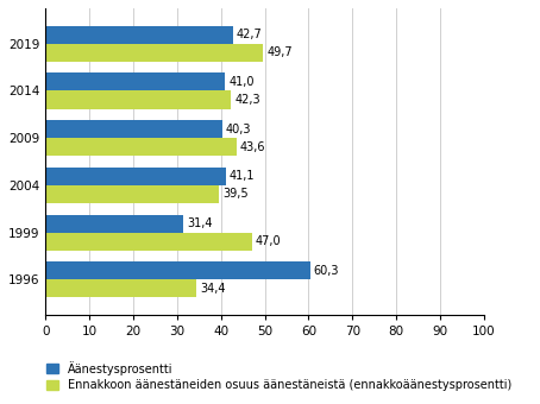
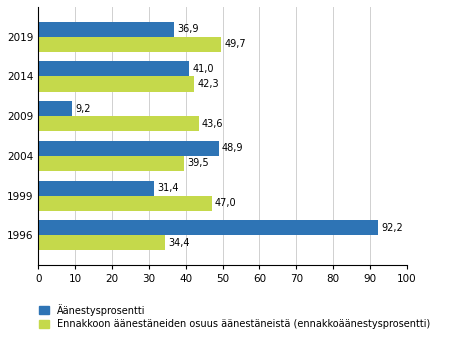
Äänestysprosentti/2019: 42,7 -> 36,9
Äänestysprosentti/2009: 40,3 -> 9,2
Äänestysprosentti/2004: 41,1 -> 48,9
Äänestysprosentti/1996: 60,3 -> 92,2
